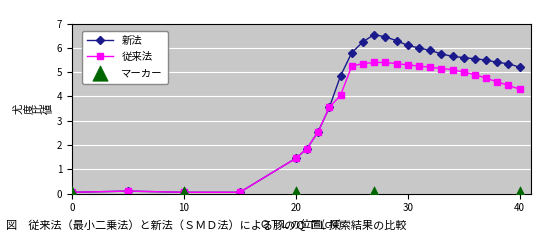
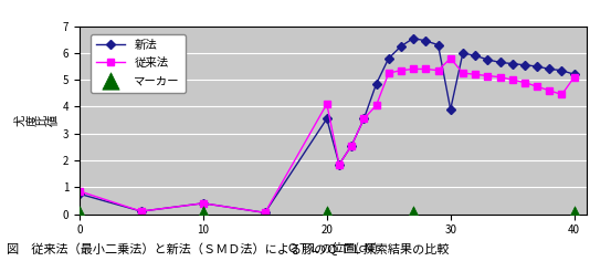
新法/0: 0.05 -> 0.75
従来法/0: 0.05 -> 0.85
新法/10: 0.05 -> 0.40
従来法/10: 0.05 -> 0.40
新法/20: 1.45 -> 3.55
従来法/20: 1.45 -> 4.10
新法/30: 6.10 -> 3.90
従来法/30: 5.30 -> 5.80
従来法/40: 4.30 -> 5.10
